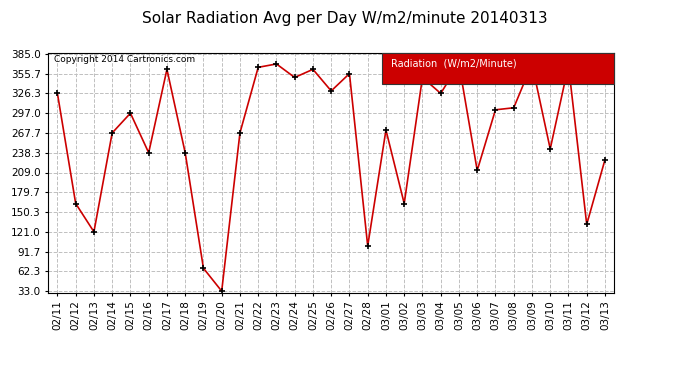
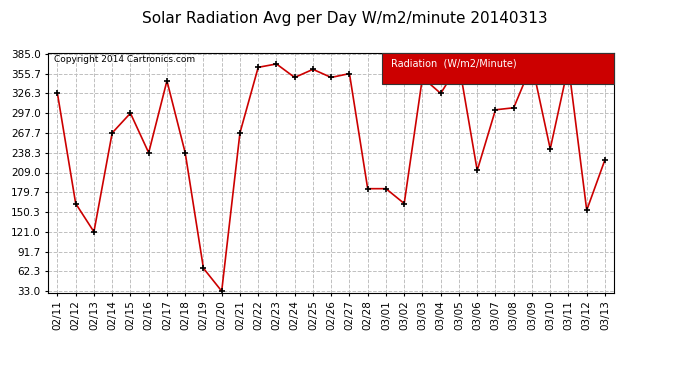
02/17: 362 -> 345
02/26: 330 -> 350
02/28: 100 -> 185
03/01: 272 -> 185
03/12: 132 -> 153
